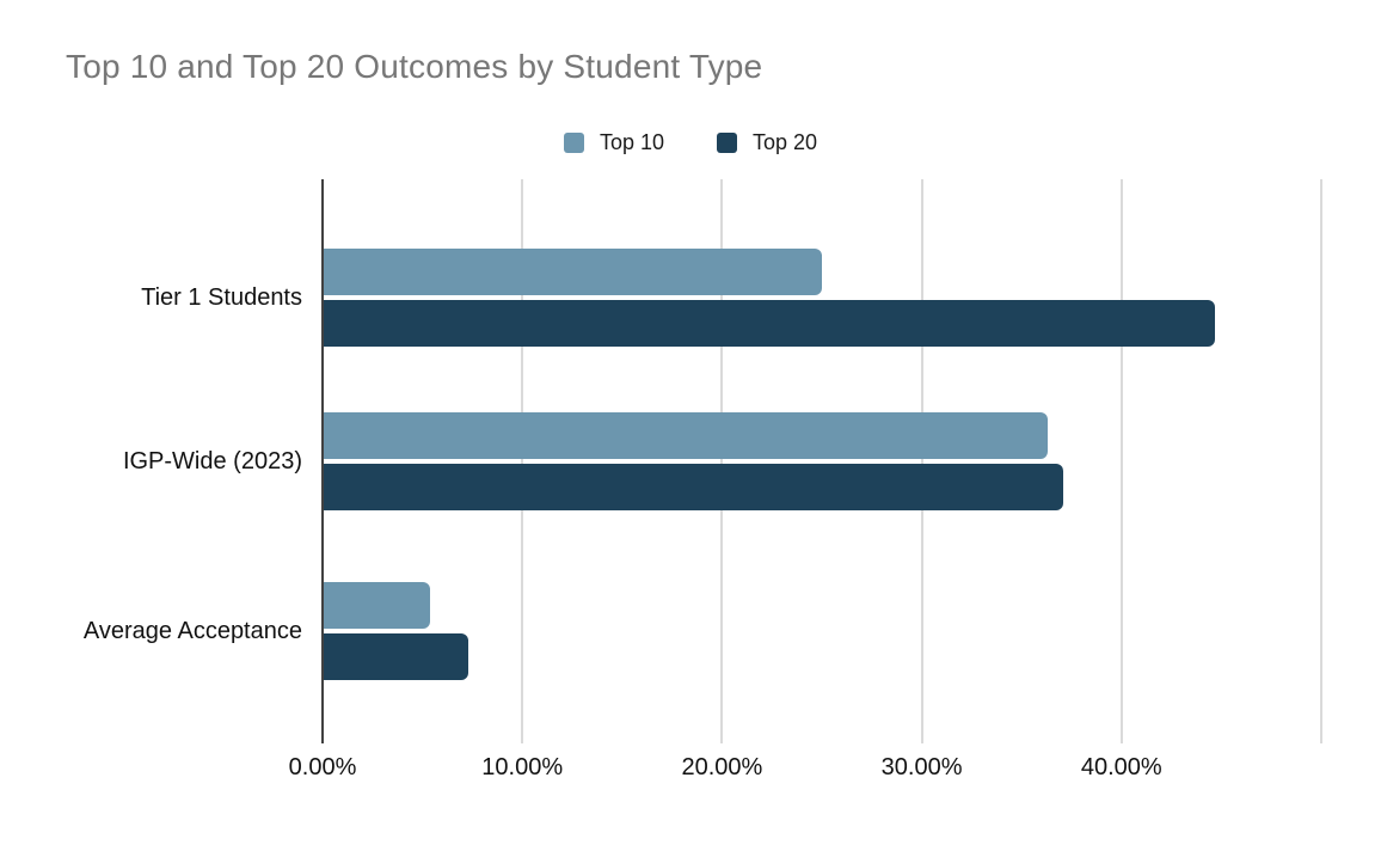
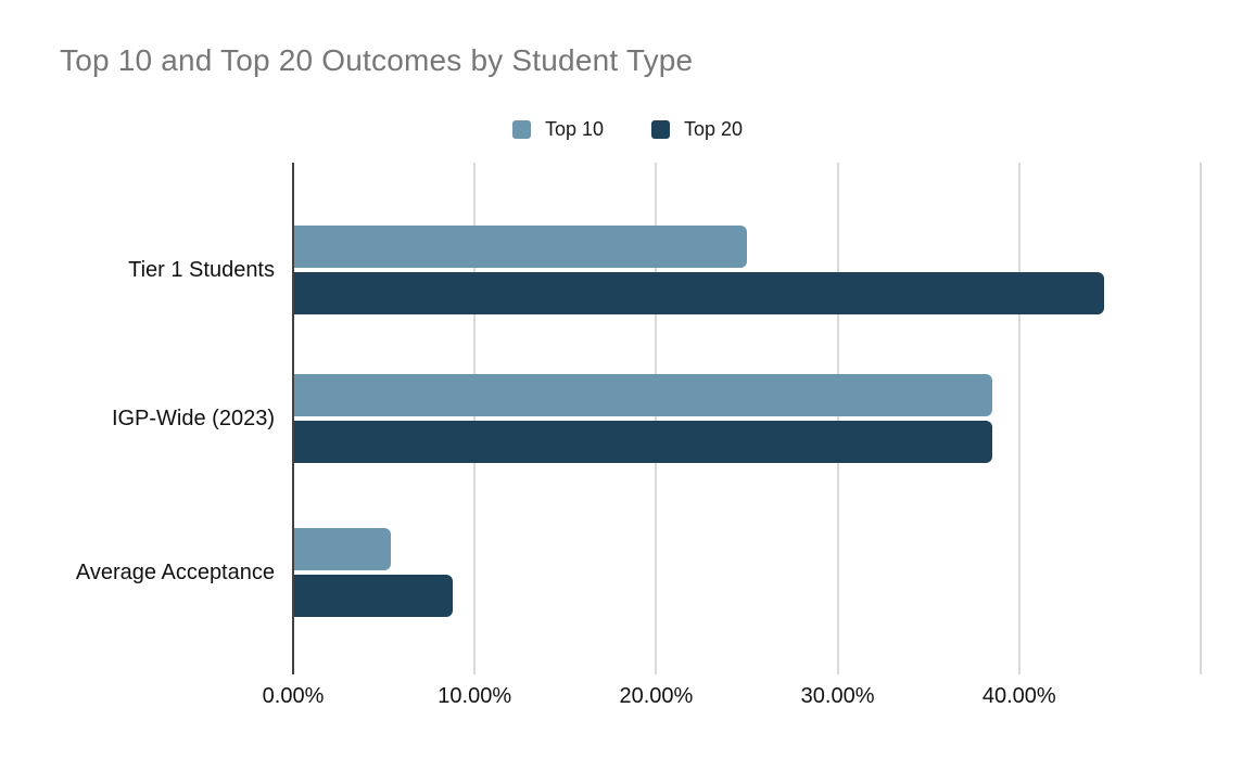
Top 10/IGP-Wide (2023): 36.3% -> 38.5%
Top 20/IGP-Wide (2023): 37.1% -> 38.5%
Top 20/Average Acceptance: 7.3% -> 8.8%
